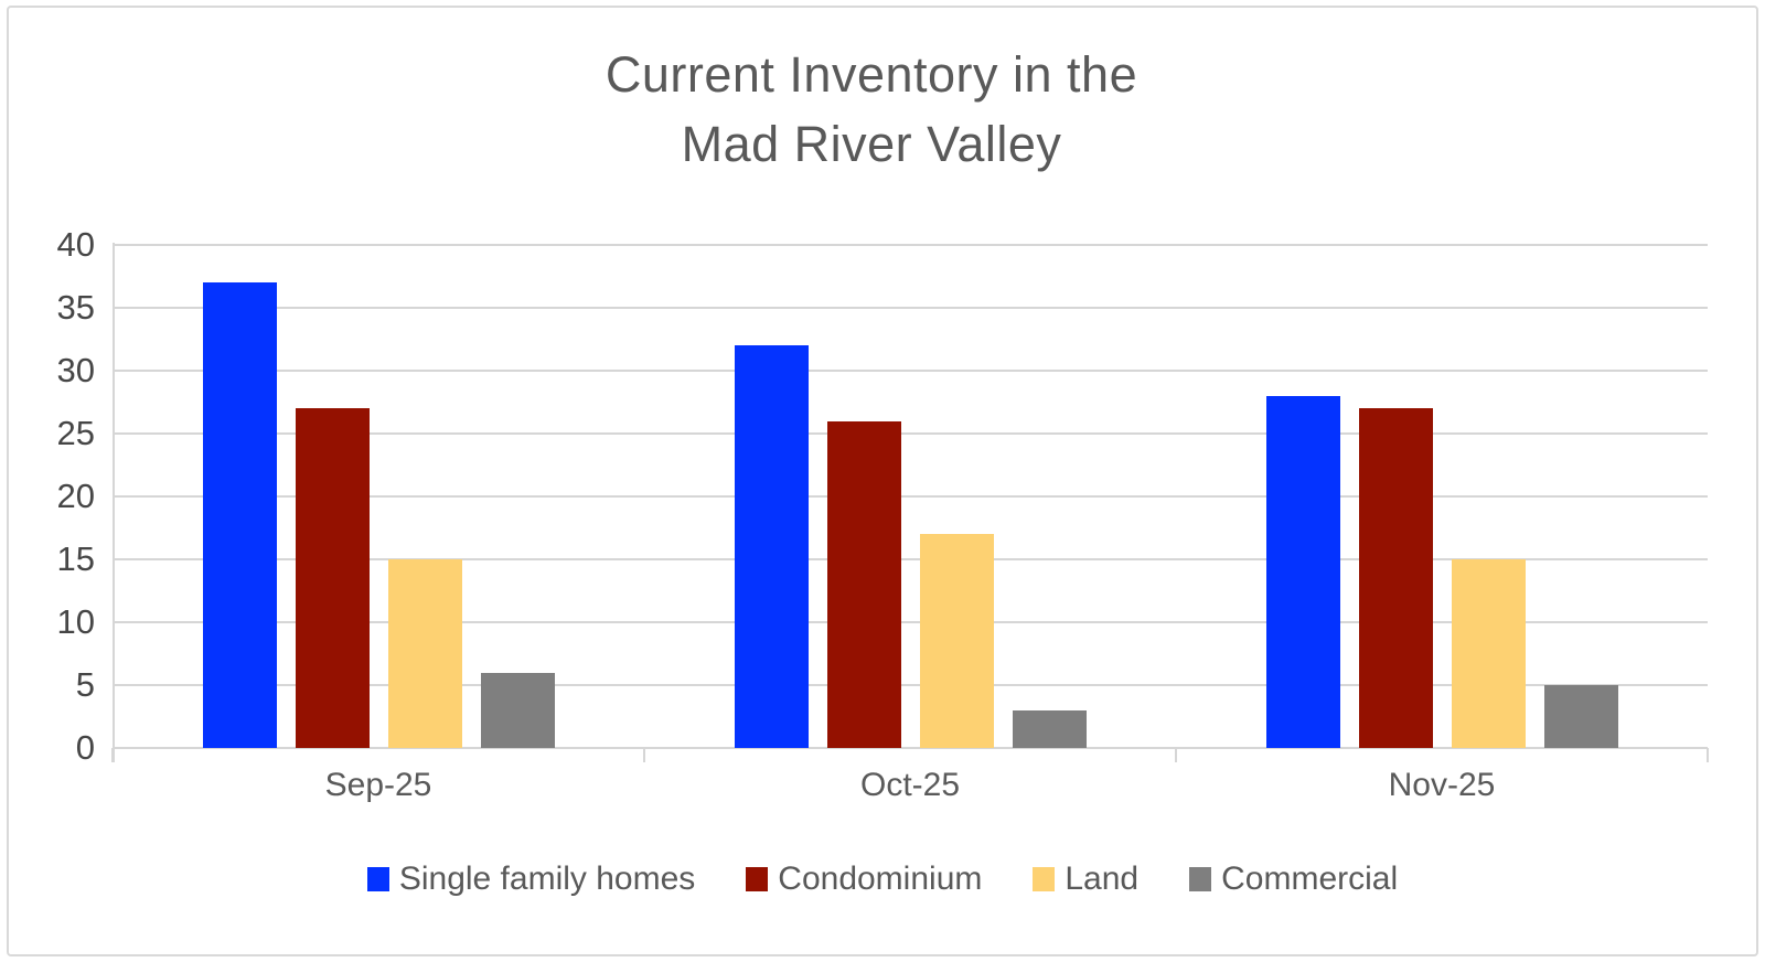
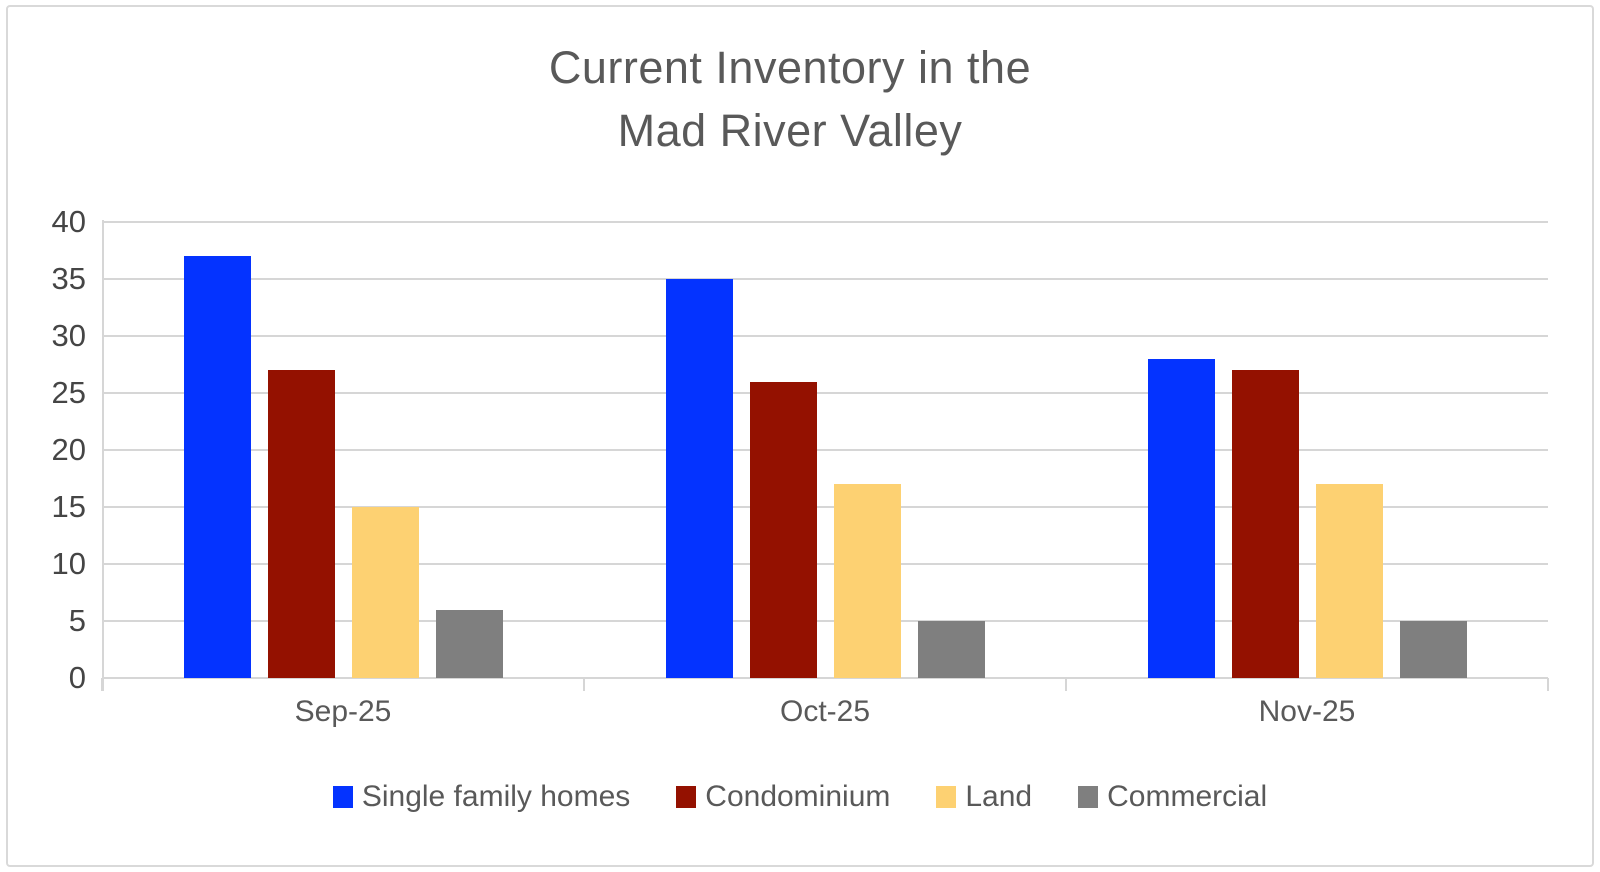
Single family homes/Oct-25: 32 -> 35
Commercial/Oct-25: 3 -> 5
Land/Nov-25: 15 -> 17
